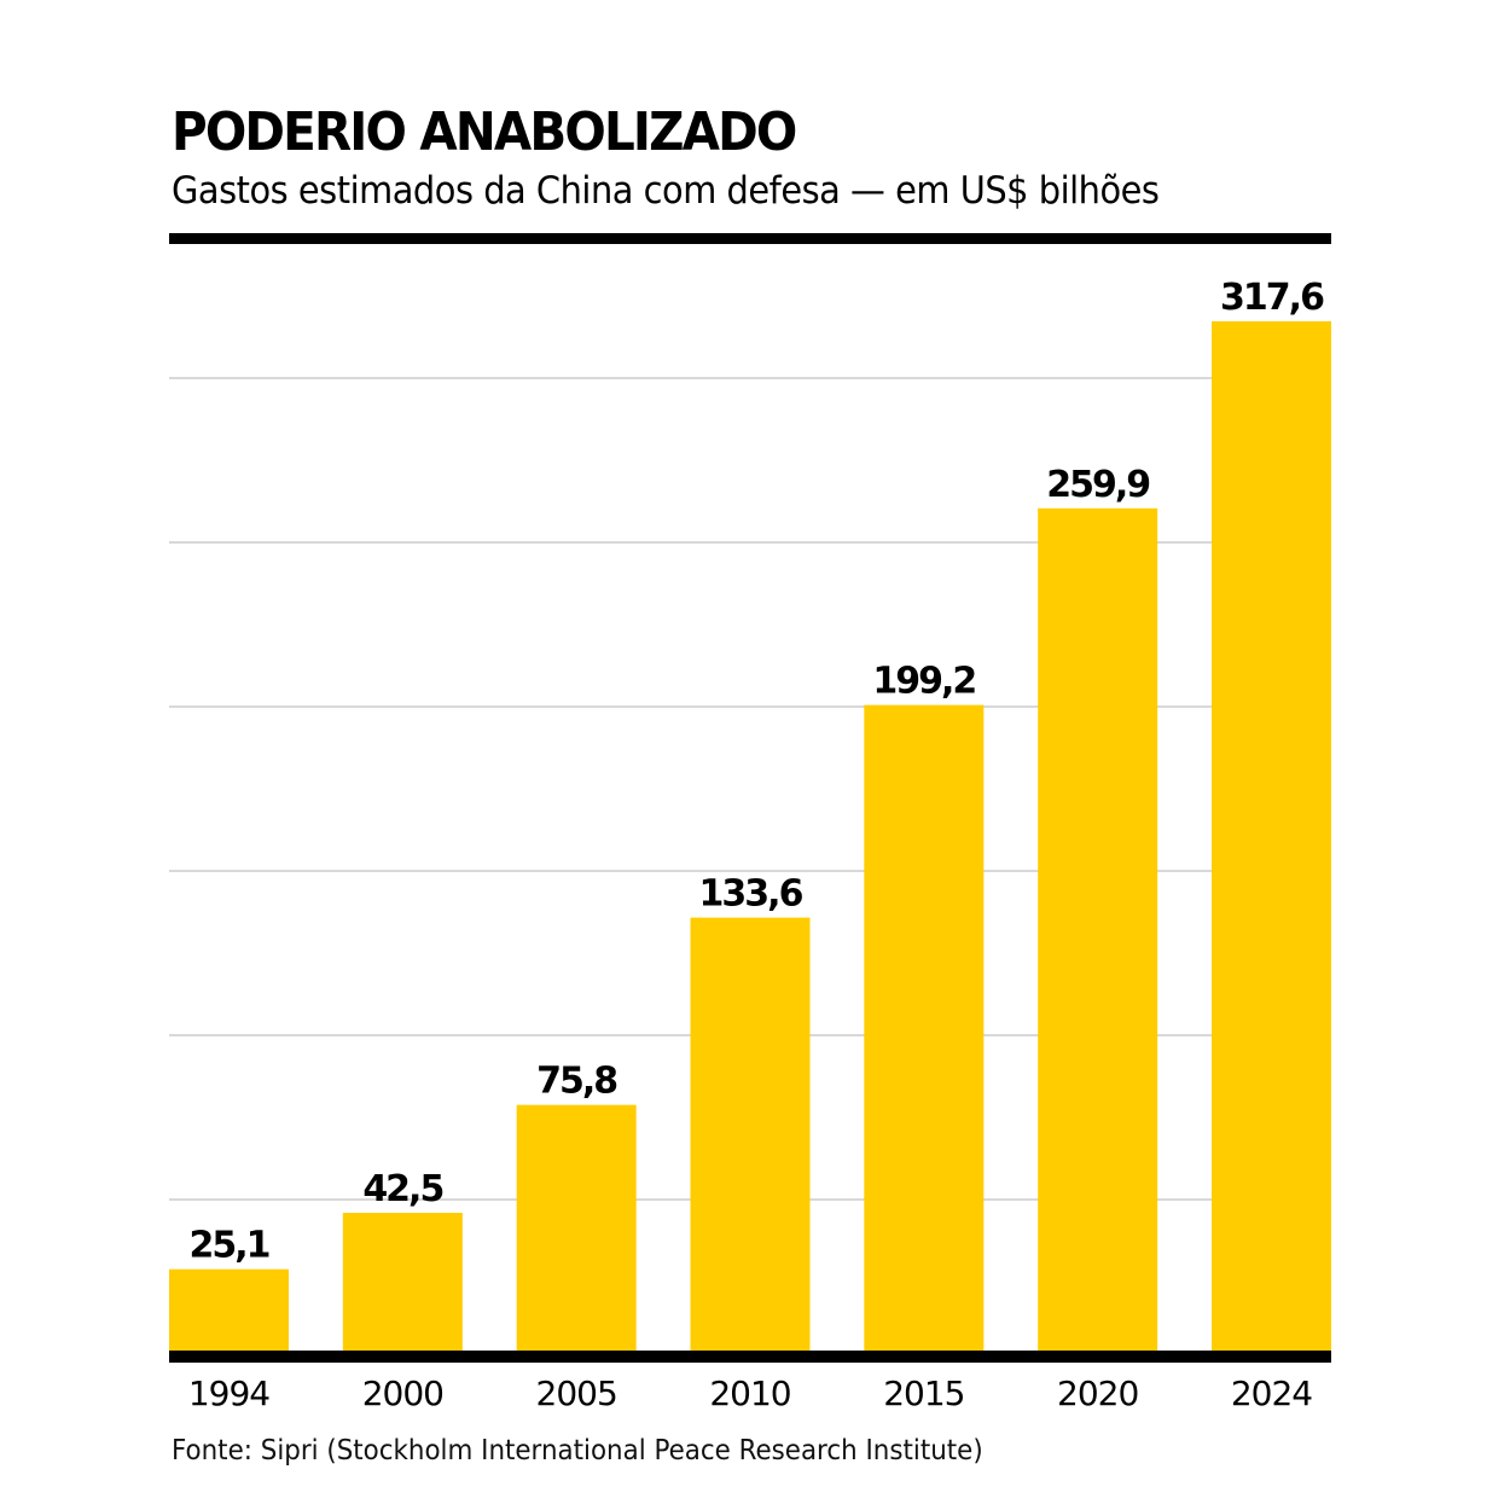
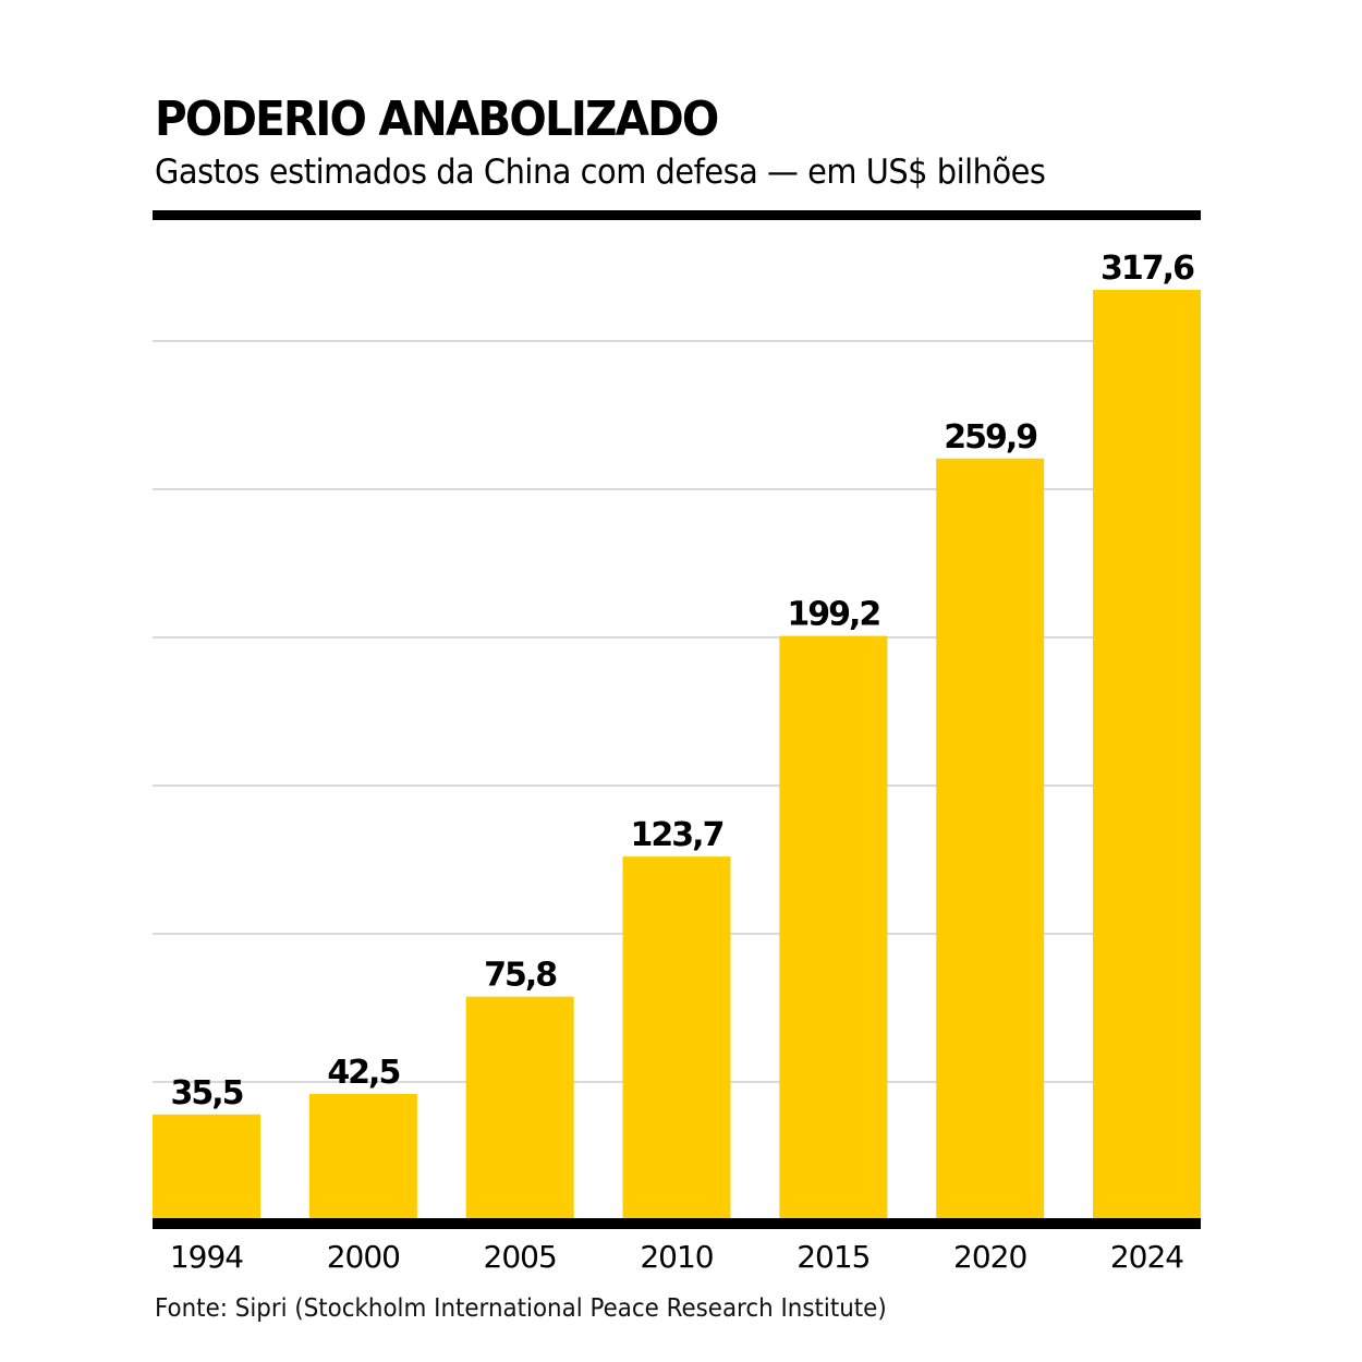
1994: 25,1 -> 35,5
2010: 133,6 -> 123,7
